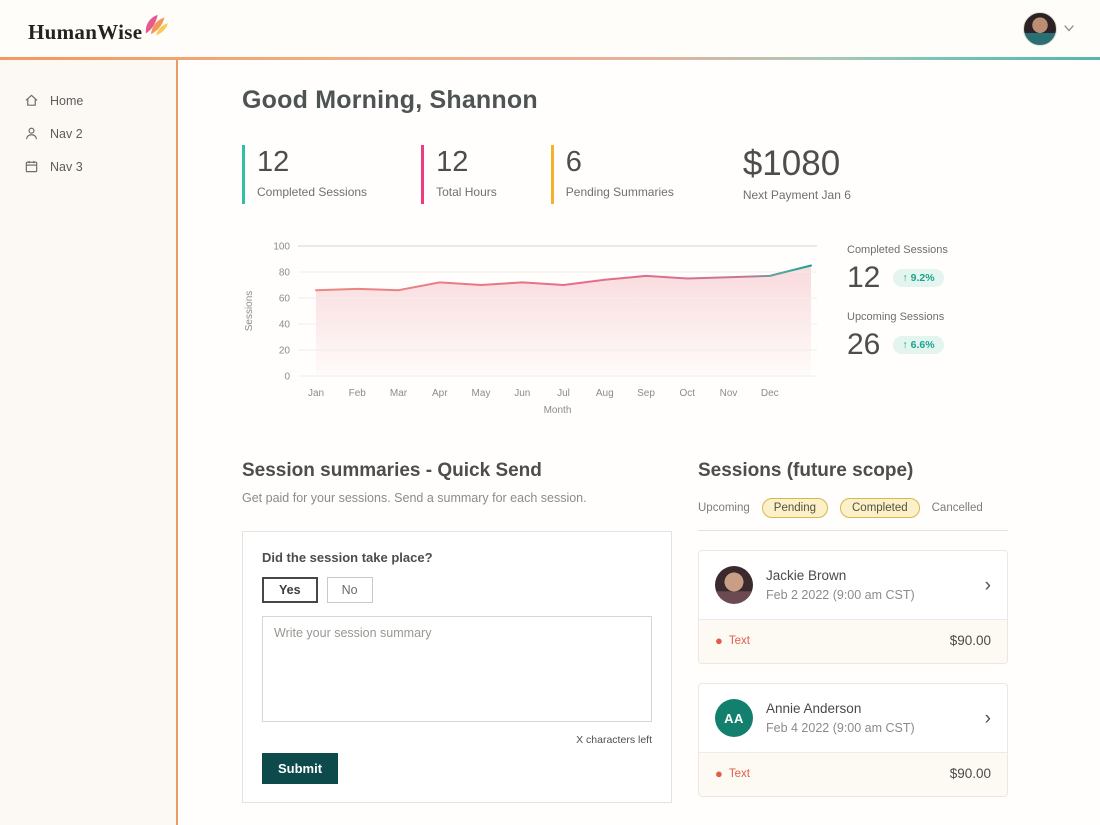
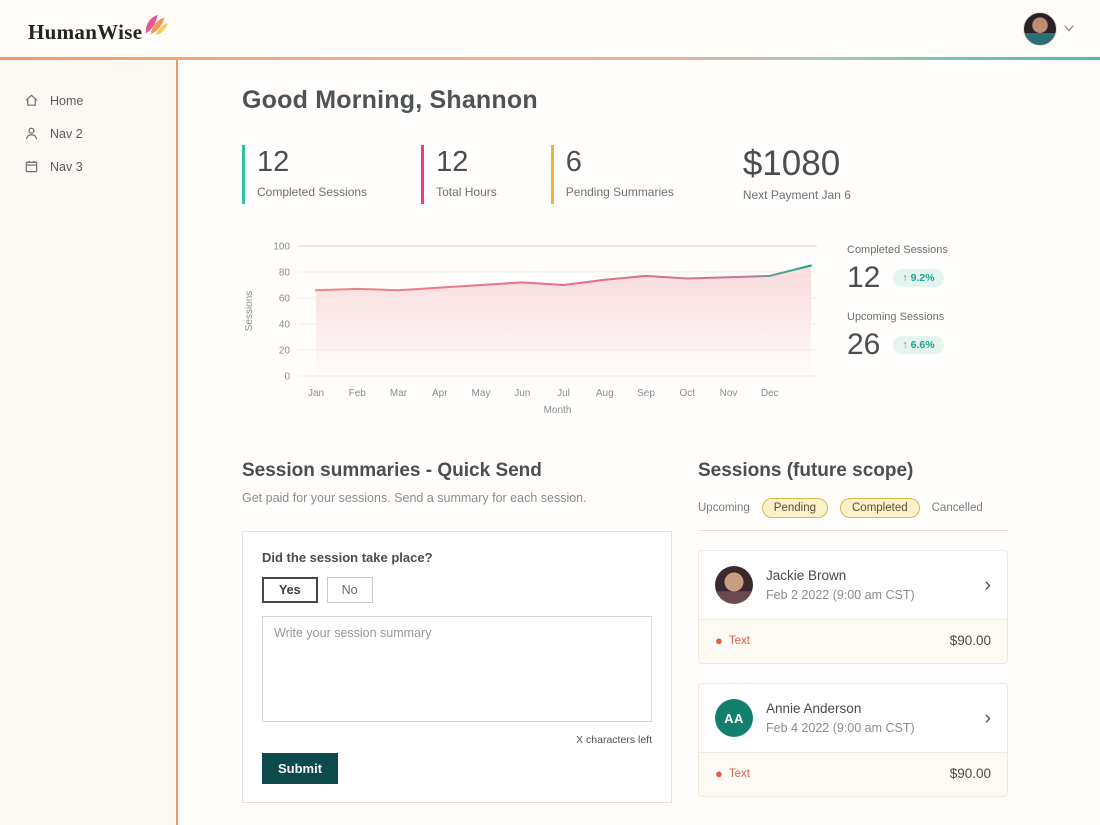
Apr: 72 -> 68
